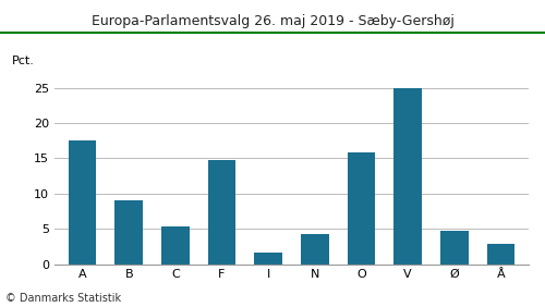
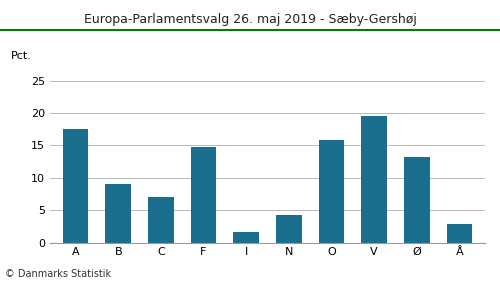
C: 5.4 -> 7.0
V: 25.0 -> 19.6
Ø: 4.7 -> 13.2
